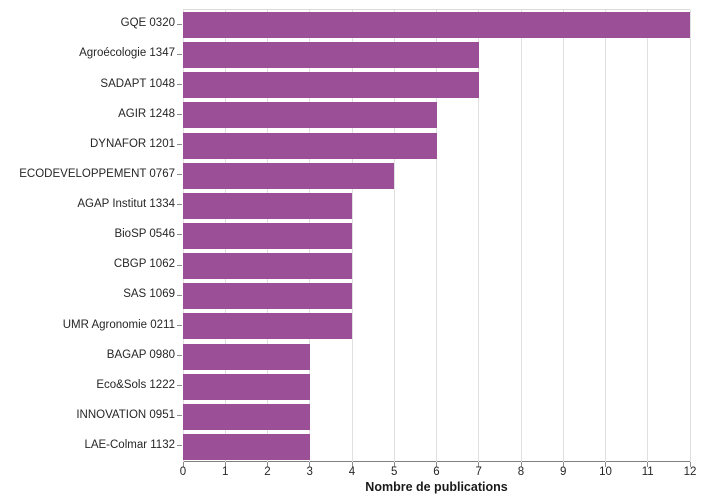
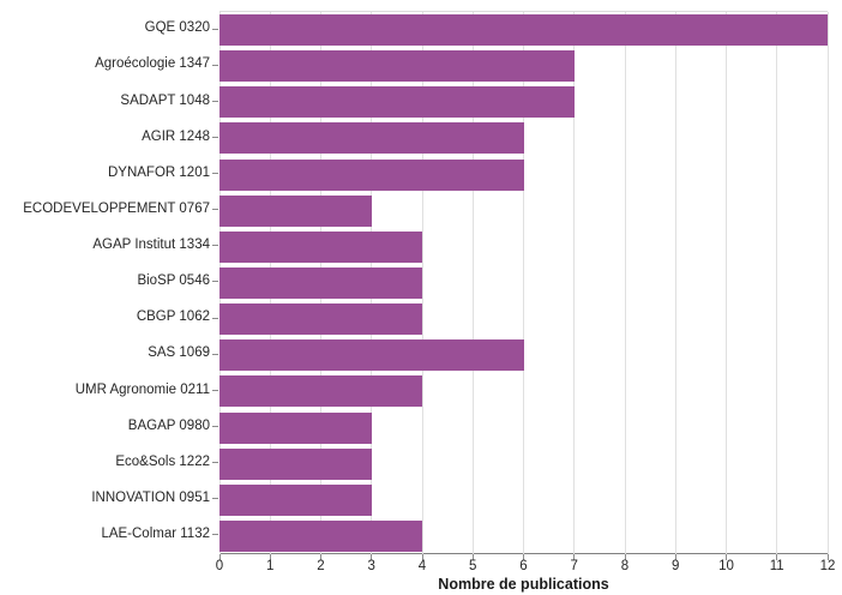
ECODEVELOPPEMENT 0767: 5 -> 3
SAS 1069: 4 -> 6
LAE-Colmar 1132: 3 -> 4
